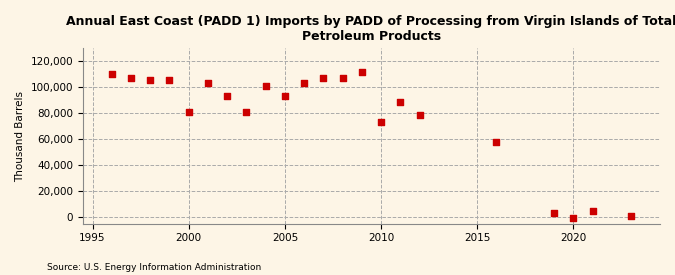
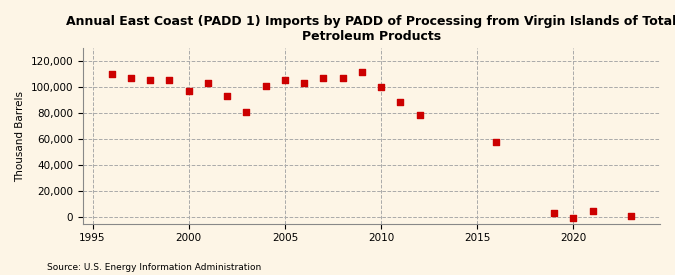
2000: 81,000 -> 97,000
2005: 93,000 -> 106,000
2010: 73,000 -> 100,000
